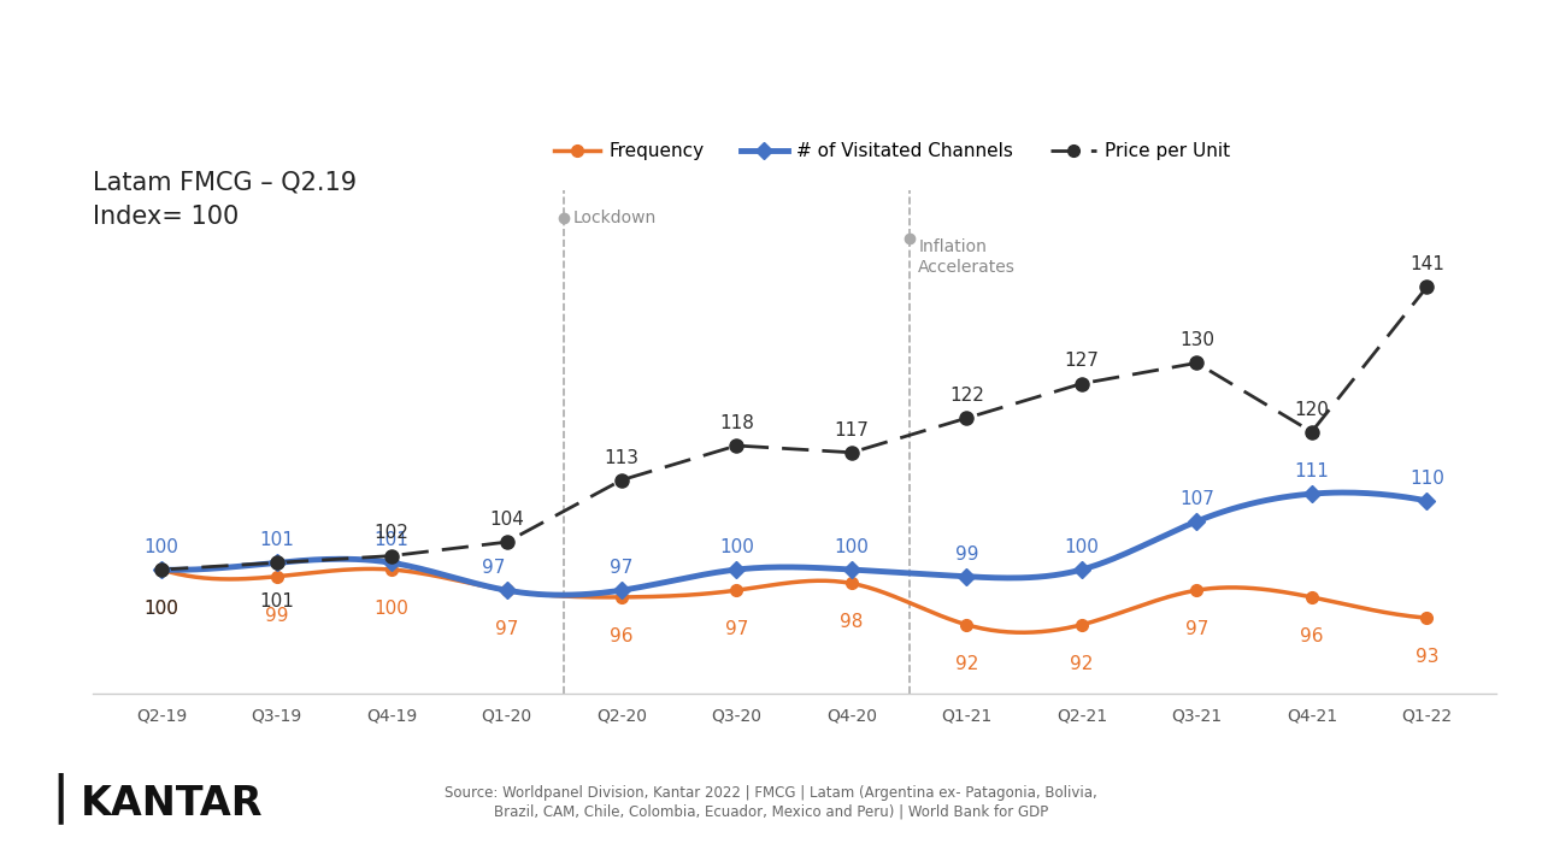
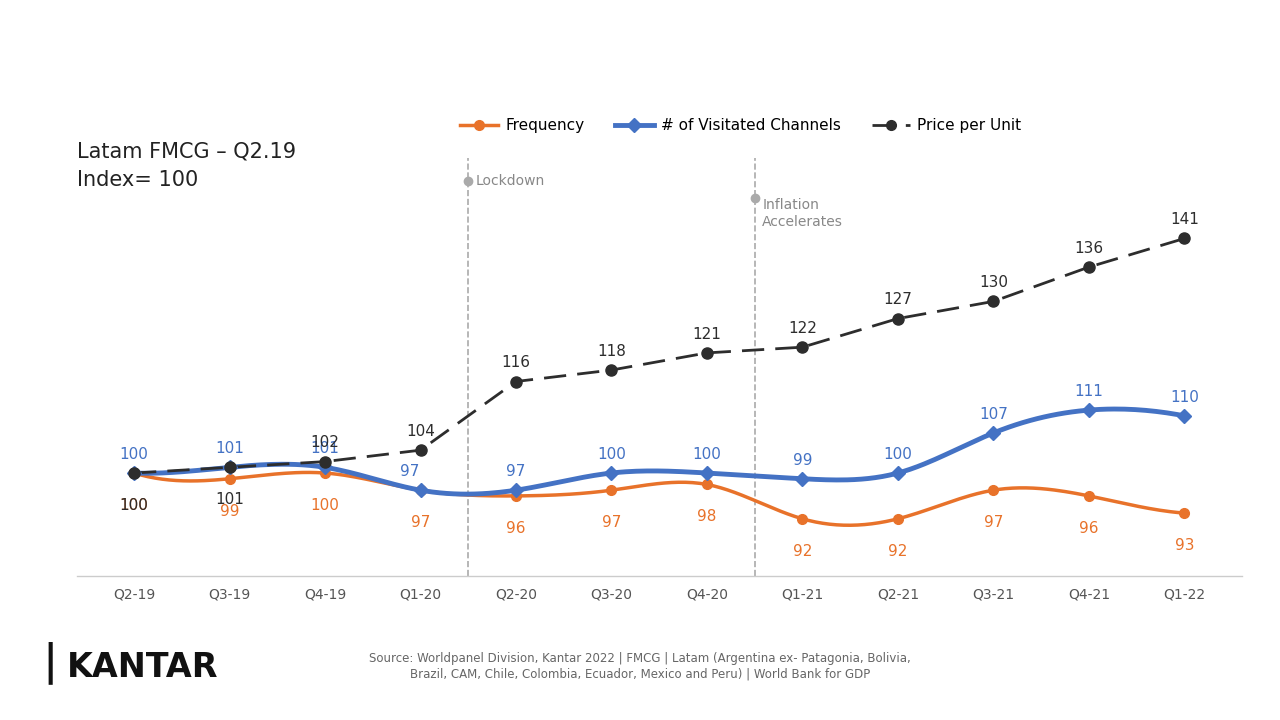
Price per Unit/Q2-20: 113 -> 116
Price per Unit/Q4-20: 117 -> 121
Price per Unit/Q4-21: 120 -> 136
